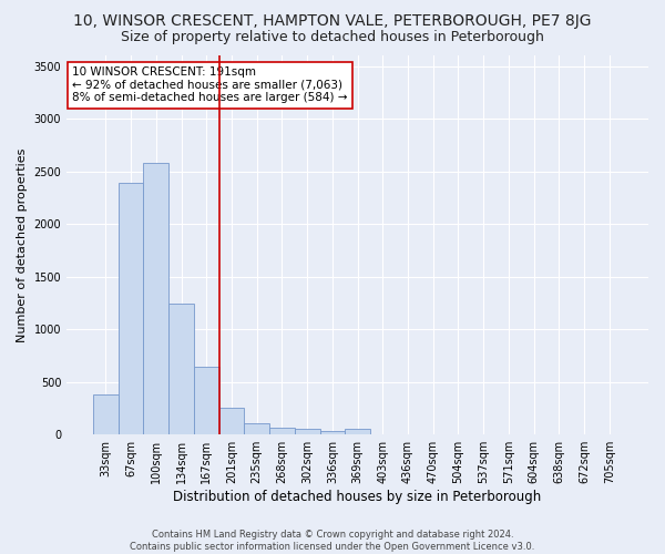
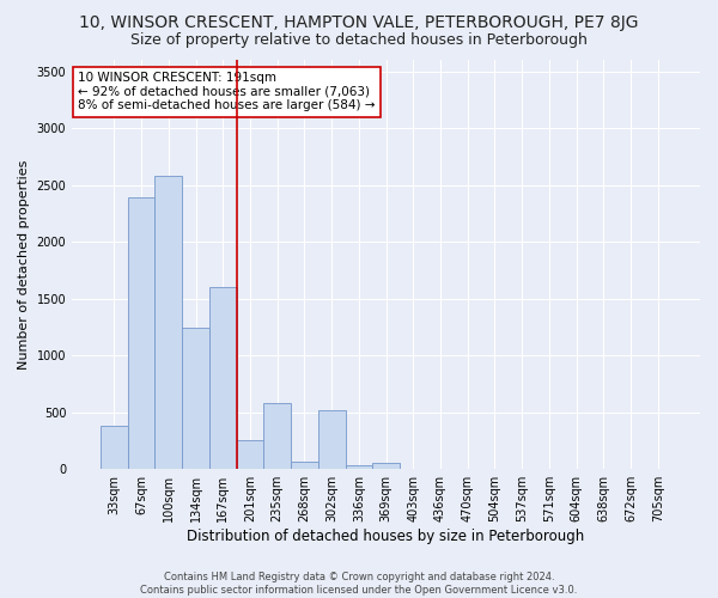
167sqm: 640 -> 1600
235sqm: 100 -> 580
302sqm: 60 -> 520
